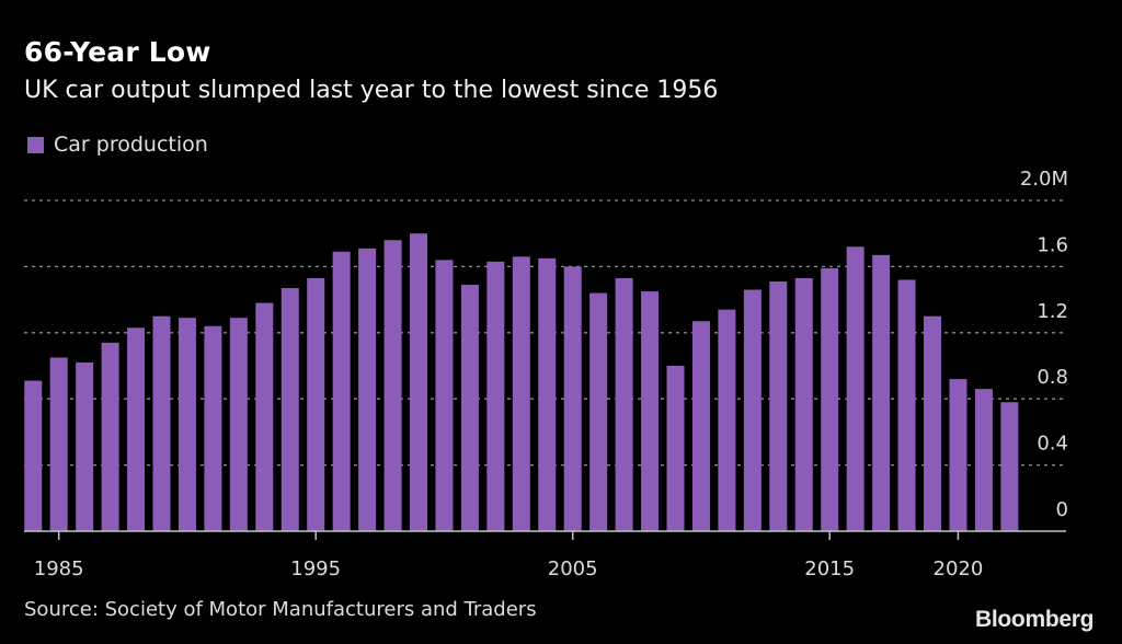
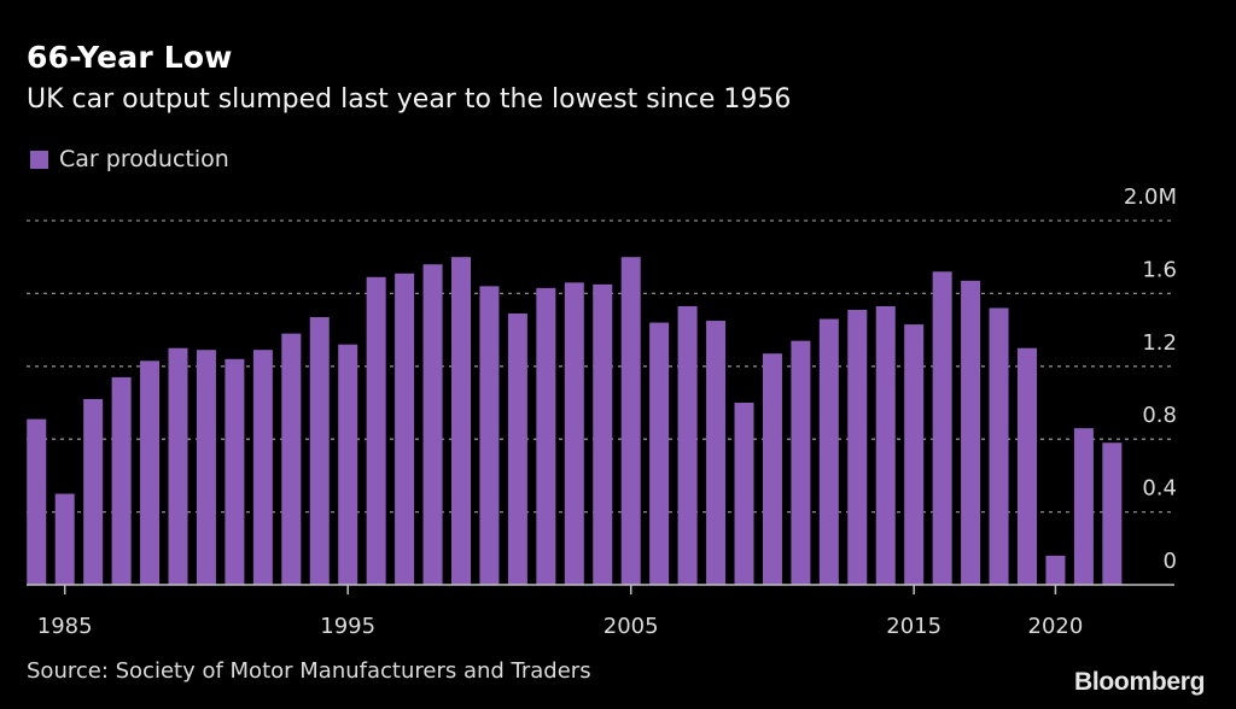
1985: 1.05M -> 0.50M
1995: 1.53M -> 1.32M
2005: 1.60M -> 1.80M
2015: 1.59M -> 1.43M
2020: 0.92M -> 0.16M
